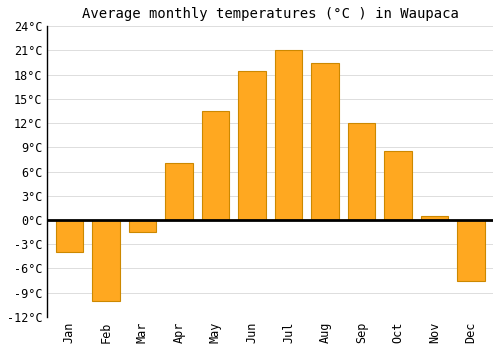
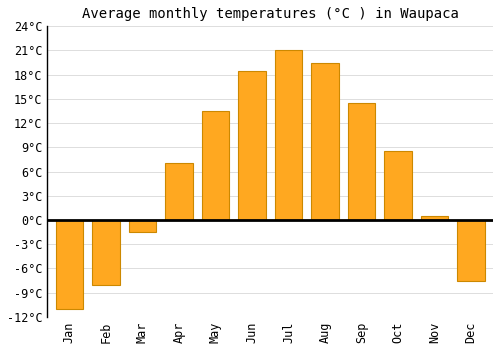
Jan: -4.0°C -> -11.0°C
Feb: -10.0°C -> -8.0°C
Sep: 12.0°C -> 14.5°C
